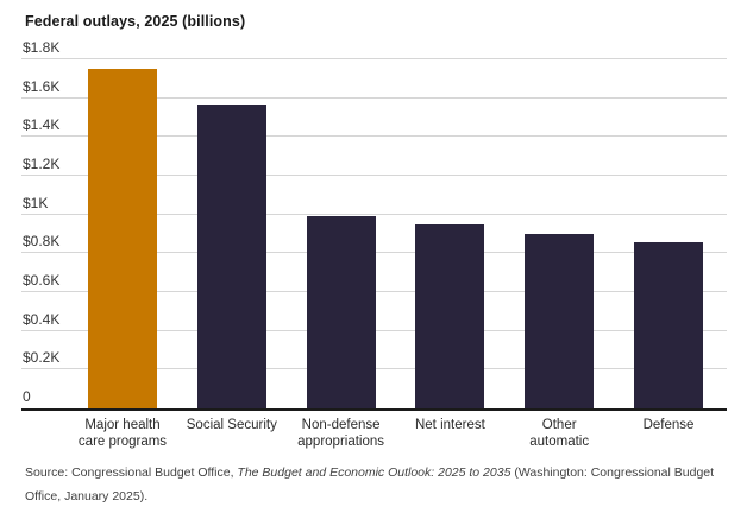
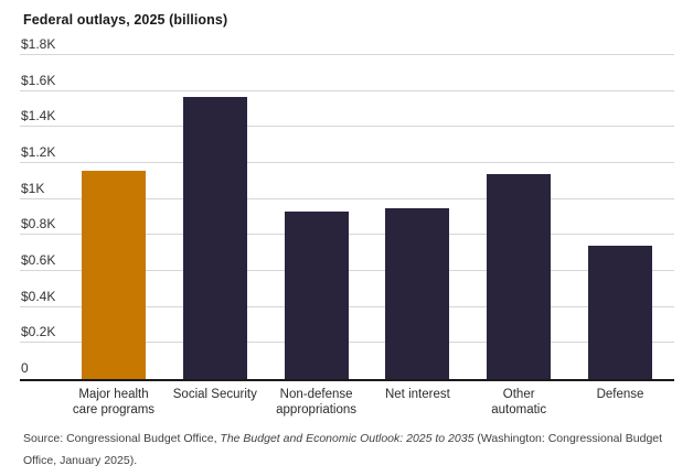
Major health care programs: $1.75K -> $1.16K
Non-defense appropriations: $0.99K -> $0.93K
Other automatic: $0.90K -> $1.14K
Defense: $0.86K -> $0.74K
